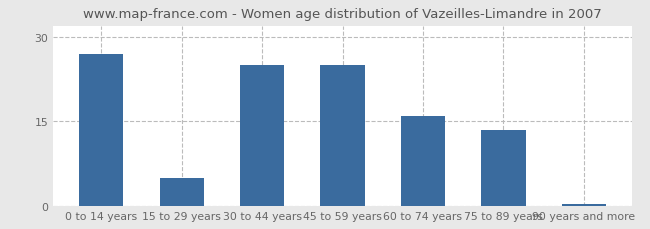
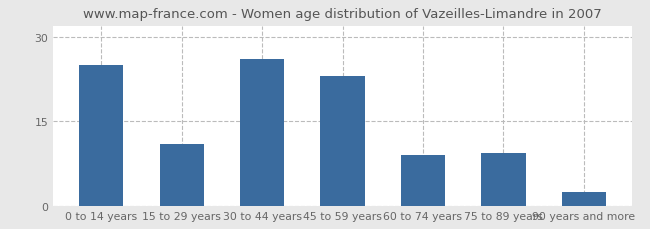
0 to 14 years: 27.0 -> 25.0
15 to 29 years: 5.0 -> 11.0
30 to 44 years: 25.0 -> 26.0
45 to 59 years: 25.0 -> 23.0
60 to 74 years: 16.0 -> 9.0
75 to 89 years: 13.5 -> 9.4
90 years and more: 0.3 -> 2.4
